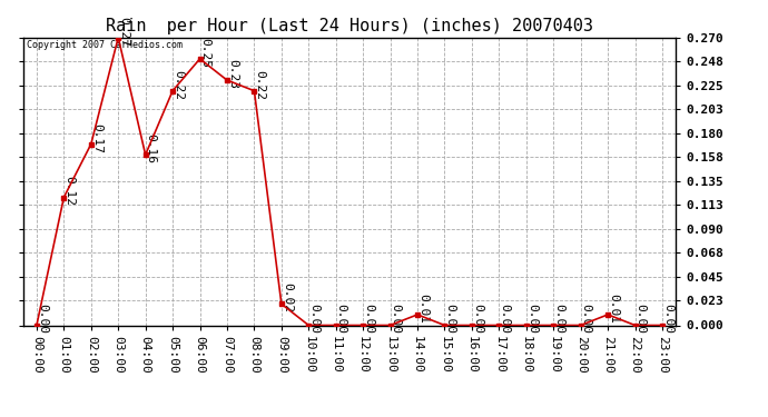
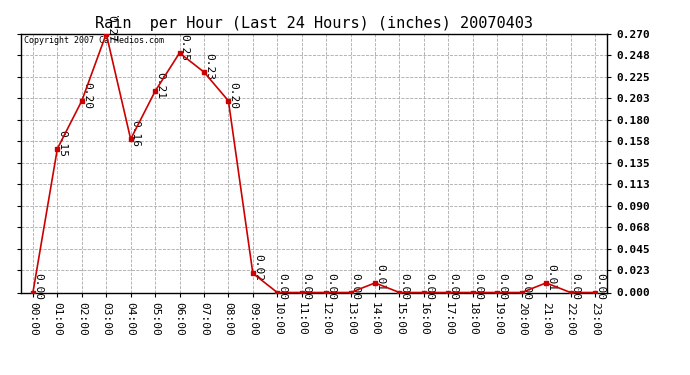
01:00: 0.12 -> 0.15
02:00: 0.17 -> 0.20
05:00: 0.22 -> 0.21
08:00: 0.22 -> 0.20
